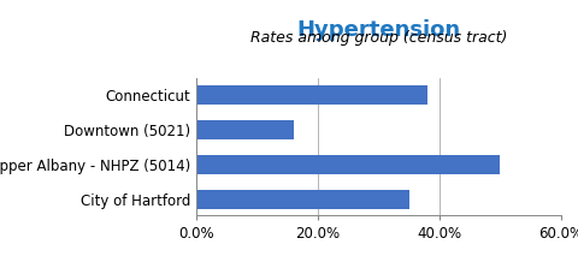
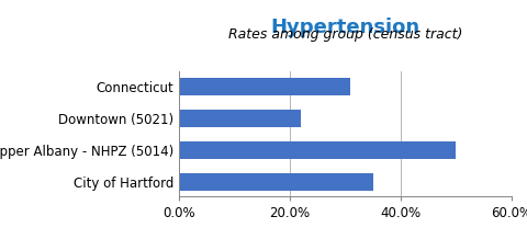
Connecticut: 38% -> 31%
Downtown (5021): 16% -> 22%
